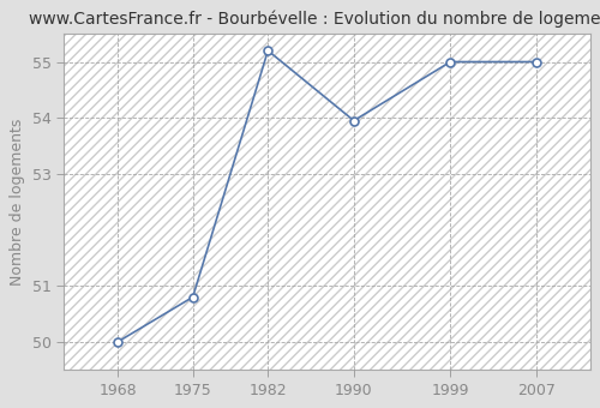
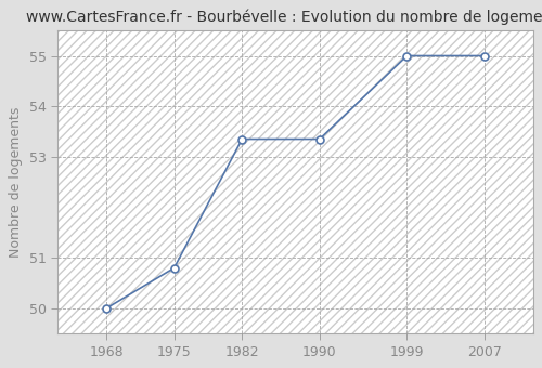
1982: 55.20 -> 53.35
1990: 53.95 -> 53.35
